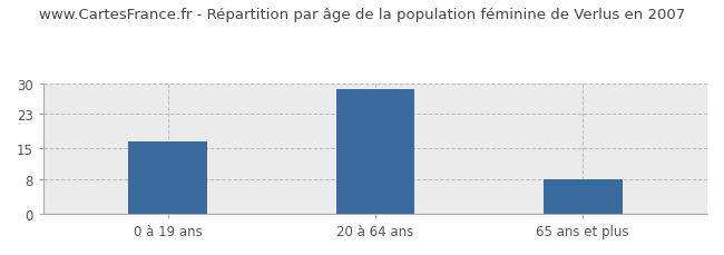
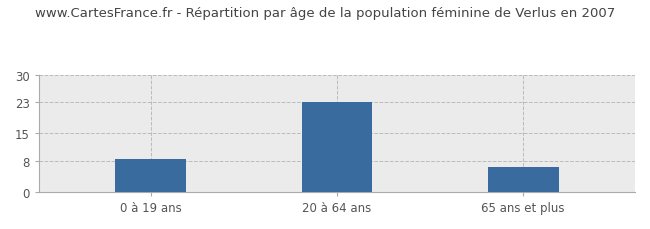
0 à 19 ans: 16.5 -> 8.5
20 à 64 ans: 28.5 -> 23.0
65 ans et plus: 8.0 -> 6.5
